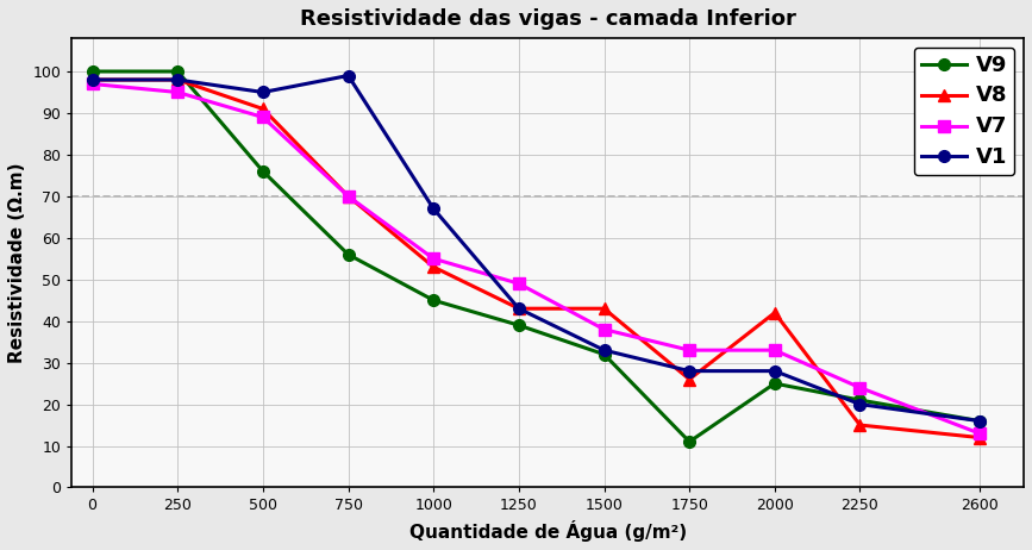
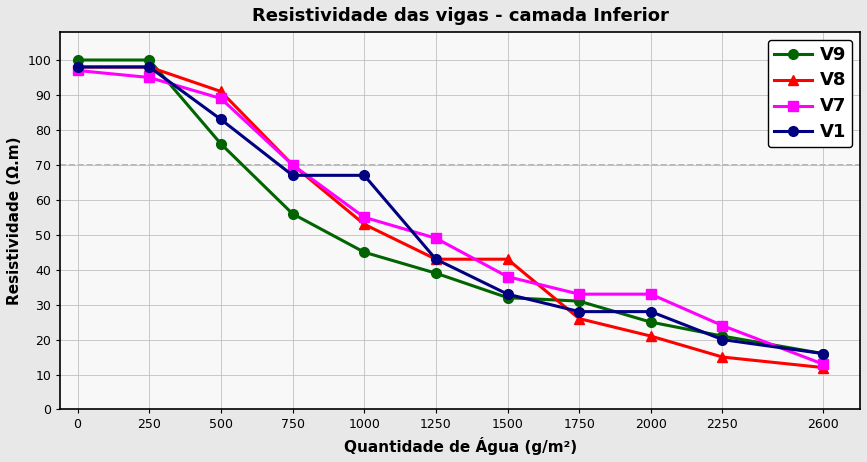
V1/500: 95 -> 83
V1/750: 99 -> 67
V9/1750: 11 -> 31
V8/2000: 42 -> 21
